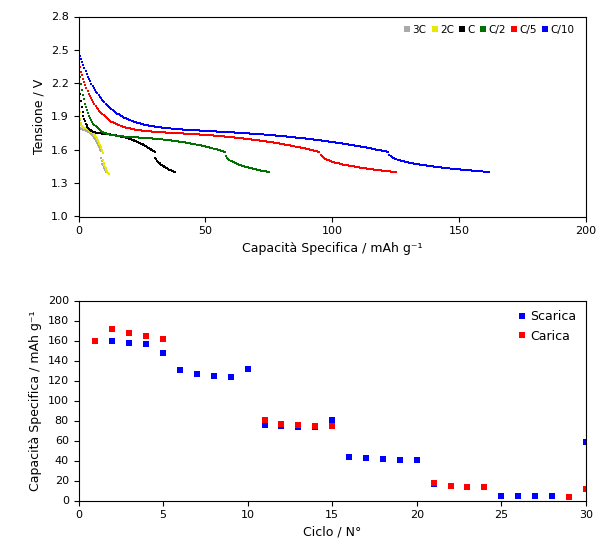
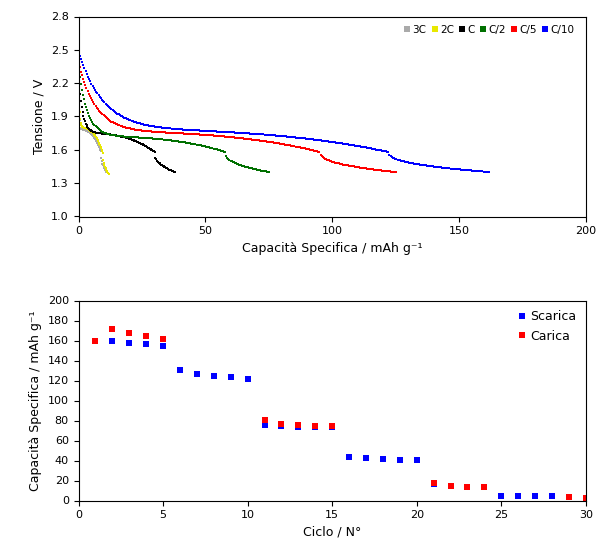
Scarica/5: 148 -> 155
Scarica/10: 132 -> 122
Scarica/15: 81 -> 74
Carica/30: 12 -> 3
Scarica/30: 59 -> 3
